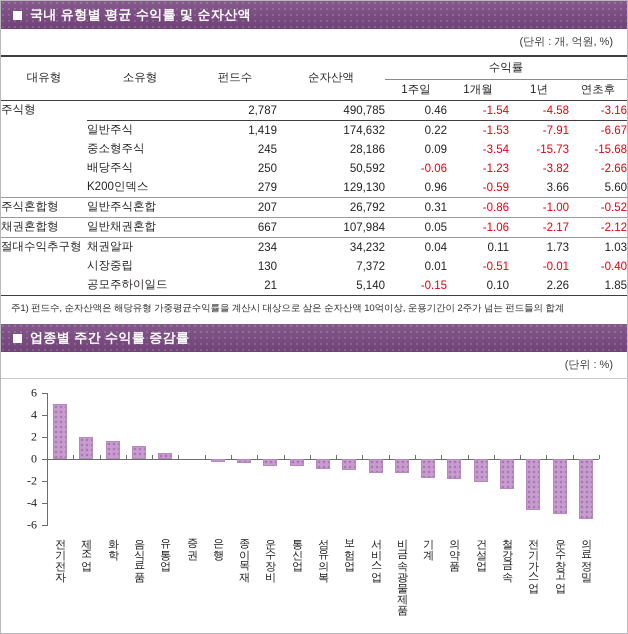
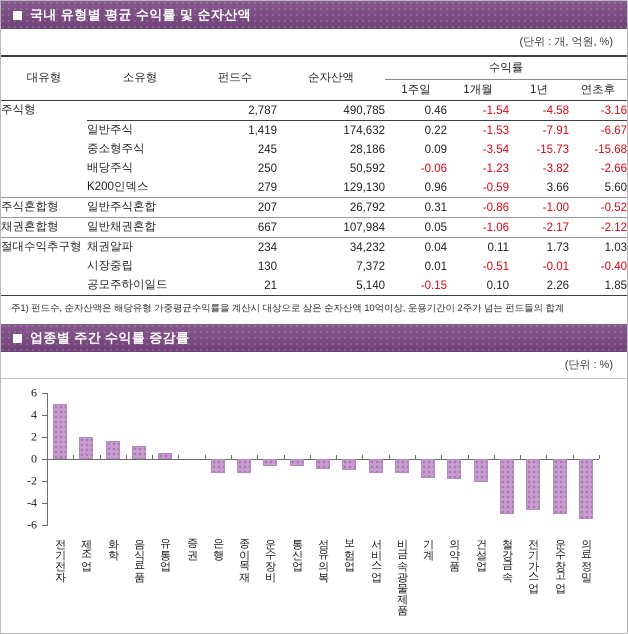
은행: -0.2 -> -1.2
종이목재: -0.3 -> -1.2
철강금속: -2.7 -> -5.0
